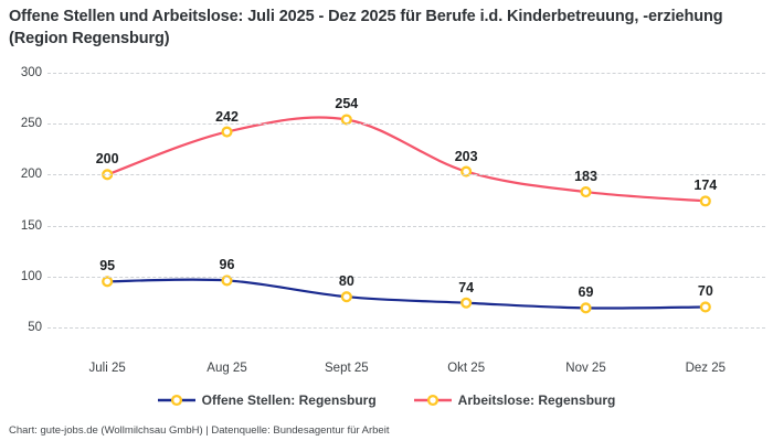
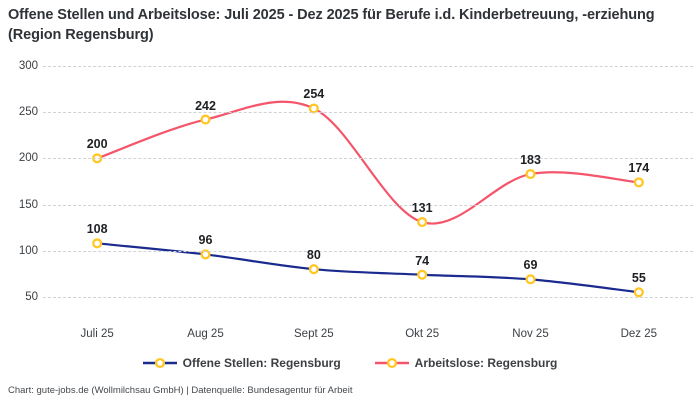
Offene Stellen: Regensburg/Juli 25: 95 -> 108
Arbeitslose: Regensburg/Okt 25: 203 -> 131
Offene Stellen: Regensburg/Dez 25: 70 -> 55
